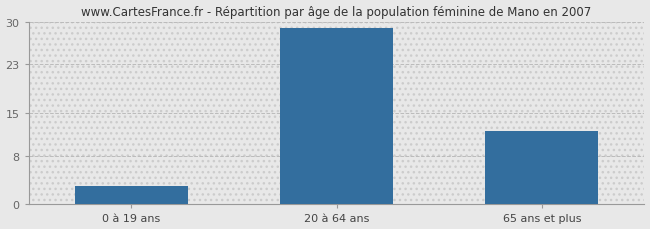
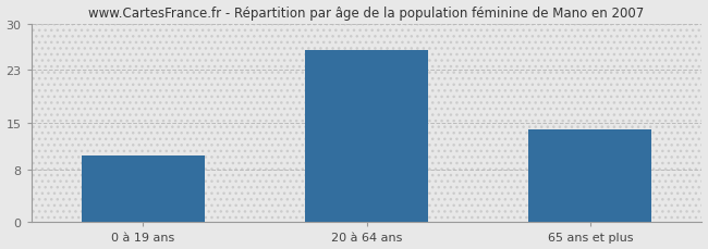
0 à 19 ans: 3 -> 10
20 à 64 ans: 29 -> 26
65 ans et plus: 12 -> 14
